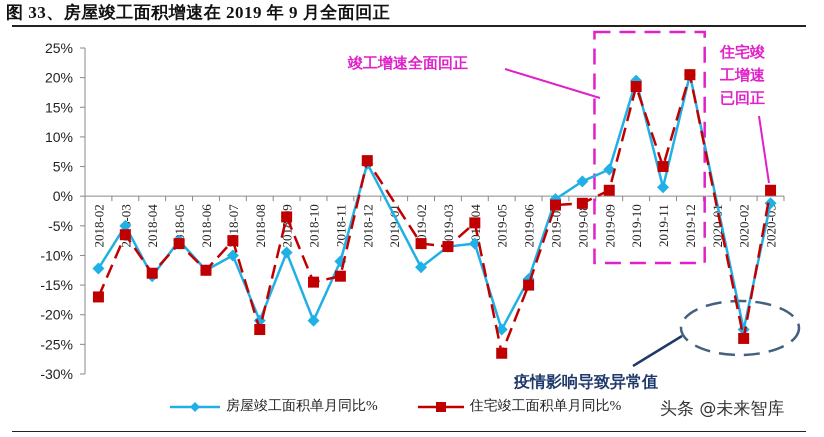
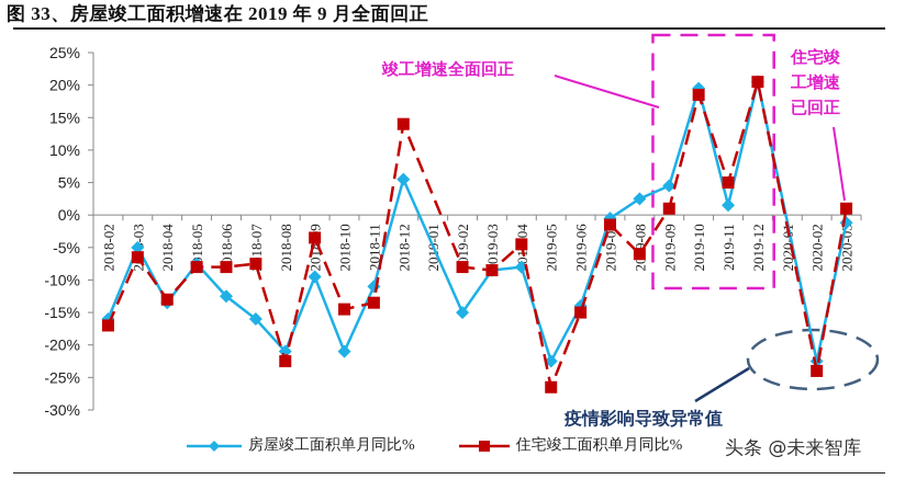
房屋竣工面积单月同比%/2018-02: -12% -> -16%
住宅竣工面积单月同比%/2018-06: -12% -> -8%
房屋竣工面积单月同比%/2018-07: -10% -> -16%
住宅竣工面积单月同比%/2018-12: 6% -> 14%
房屋竣工面积单月同比%/2019-02: -12% -> -15%
住宅竣工面积单月同比%/2019-08: -1% -> -6%
